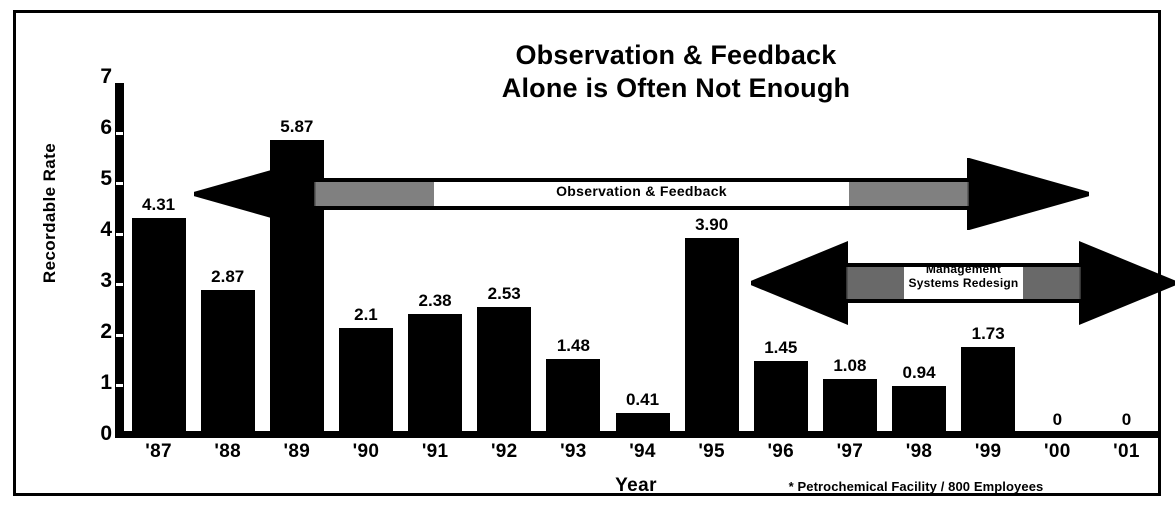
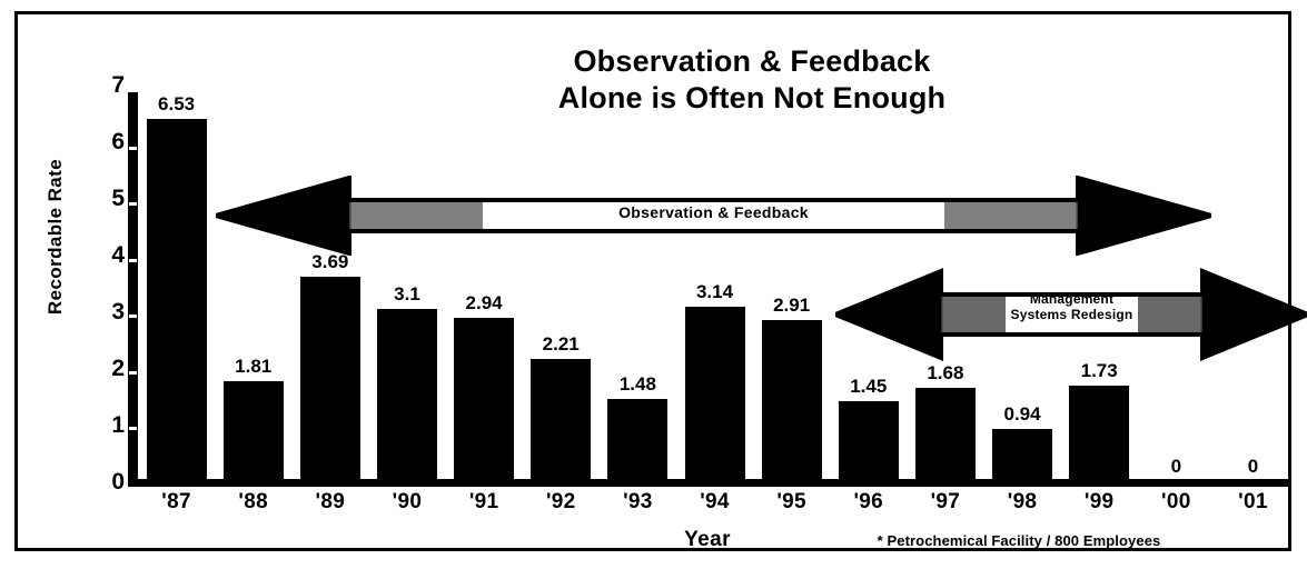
'87: 4.31 -> 6.53
'88: 2.87 -> 1.81
'89: 5.87 -> 3.69
'90: 2.1 -> 3.1
'91: 2.38 -> 2.94
'92: 2.53 -> 2.21
'94: 0.41 -> 3.14
'95: 3.90 -> 2.91
'97: 1.08 -> 1.68
